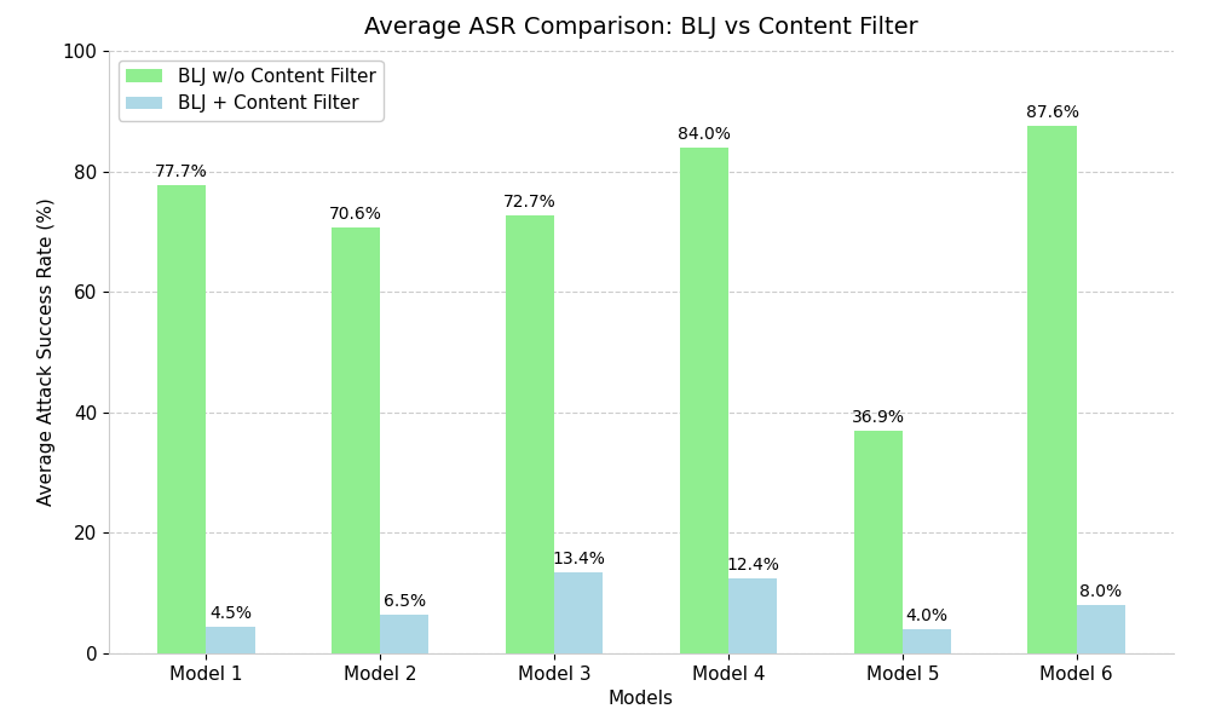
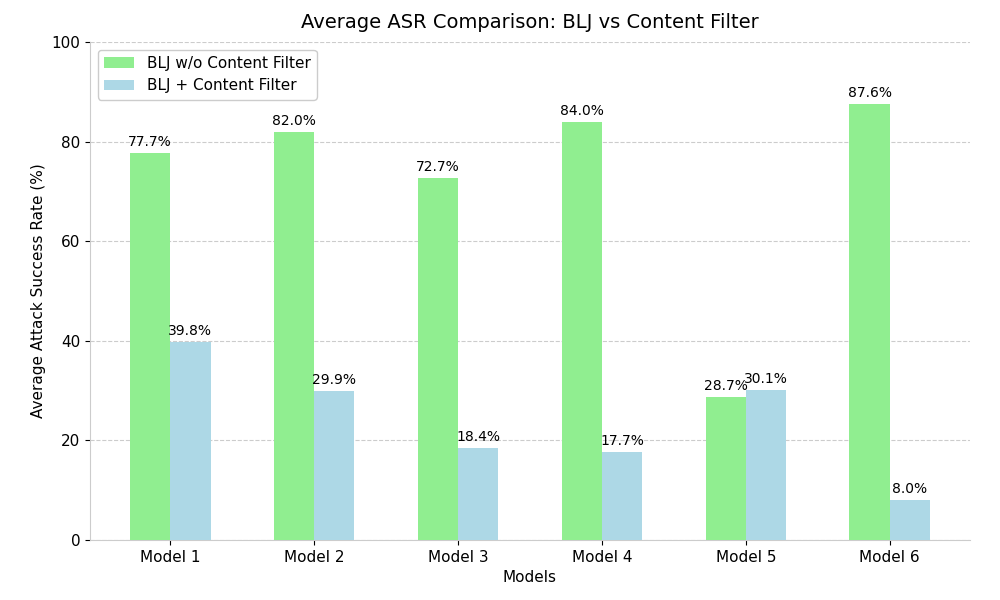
BLJ + Content Filter/Model 1: 4.5% -> 39.8%
BLJ w/o Content Filter/Model 2: 70.6% -> 82.0%
BLJ + Content Filter/Model 2: 6.5% -> 29.9%
BLJ + Content Filter/Model 3: 13.4% -> 18.4%
BLJ + Content Filter/Model 4: 12.4% -> 17.7%
BLJ w/o Content Filter/Model 5: 36.9% -> 28.7%
BLJ + Content Filter/Model 5: 4.0% -> 30.1%
